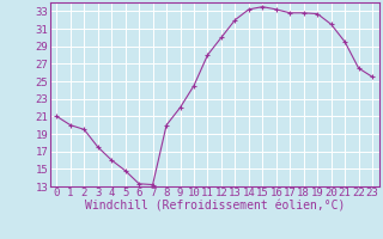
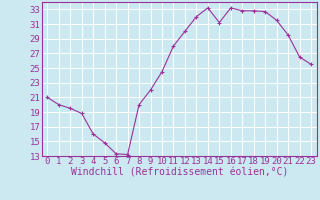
3: 17.5 -> 18.8
15: 33.5 -> 31.2
